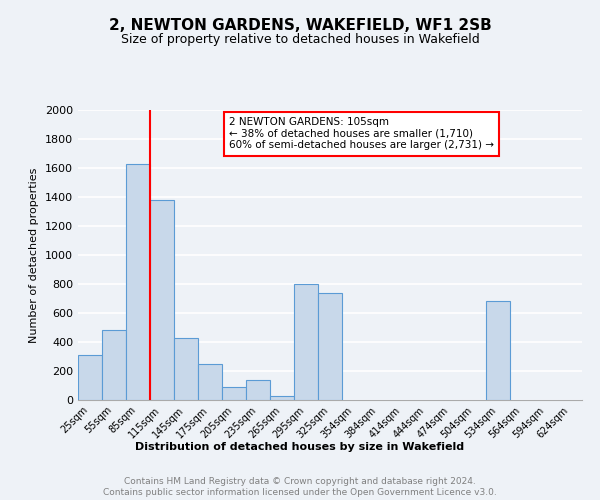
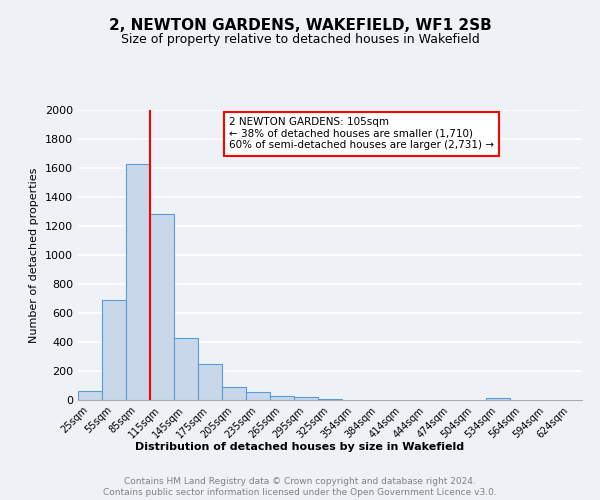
25sqm: 310 -> 60
55sqm: 480 -> 690
115sqm: 1380 -> 1280
235sqm: 140 -> 60
295sqm: 800 -> 20
325sqm: 740 -> 10
534sqm: 680 -> 20
